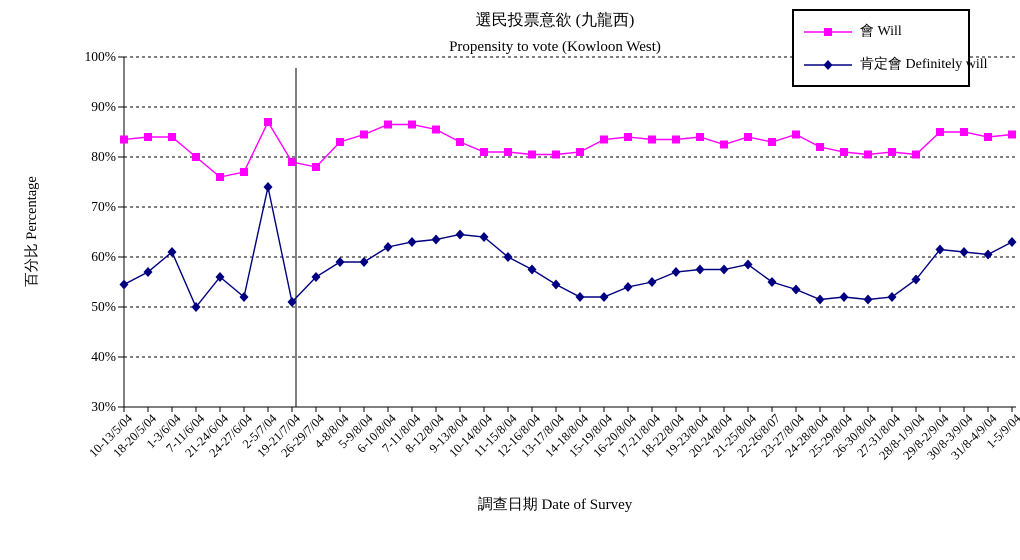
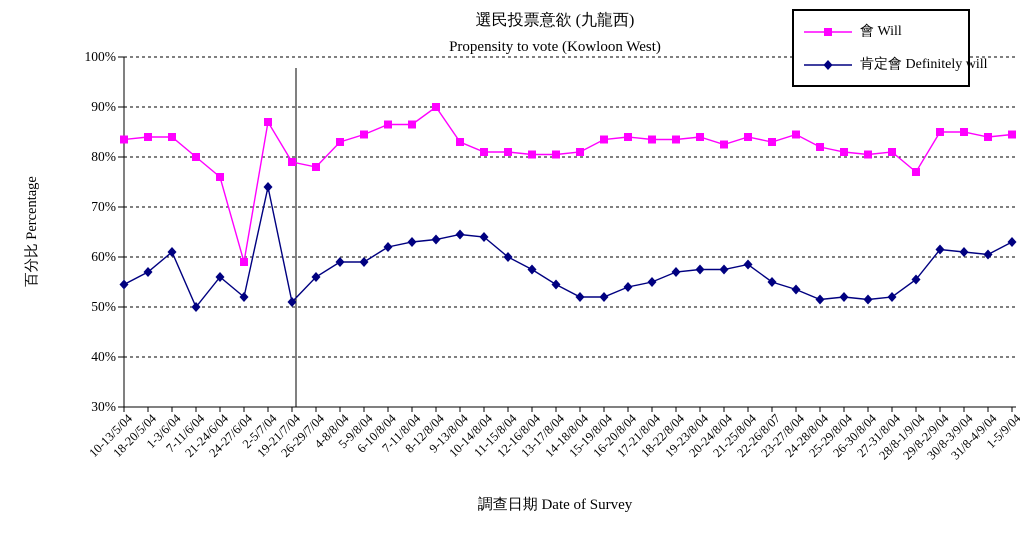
會 Will/24-27/6/04: 77% -> 59%
會 Will/8-12/8/04: 86% -> 90%
會 Will/28/8-1/9/04: 80% -> 77%
